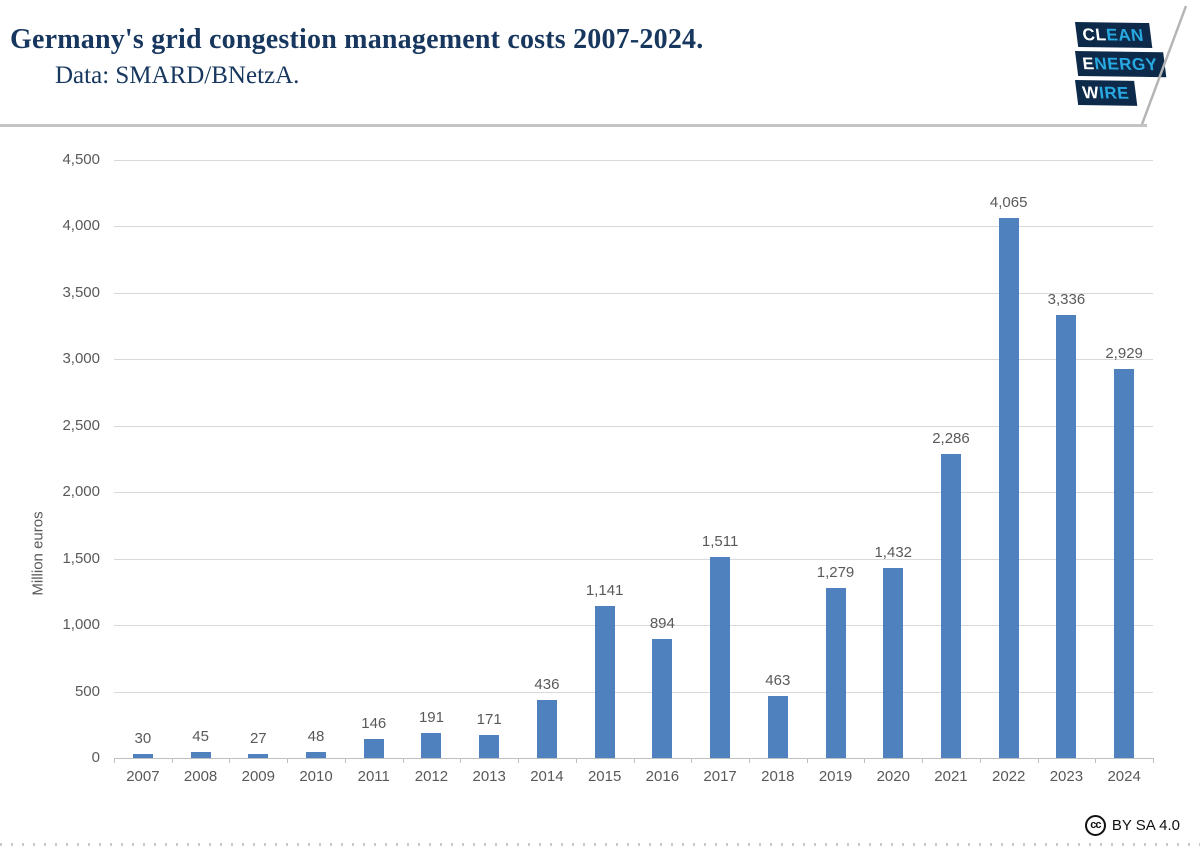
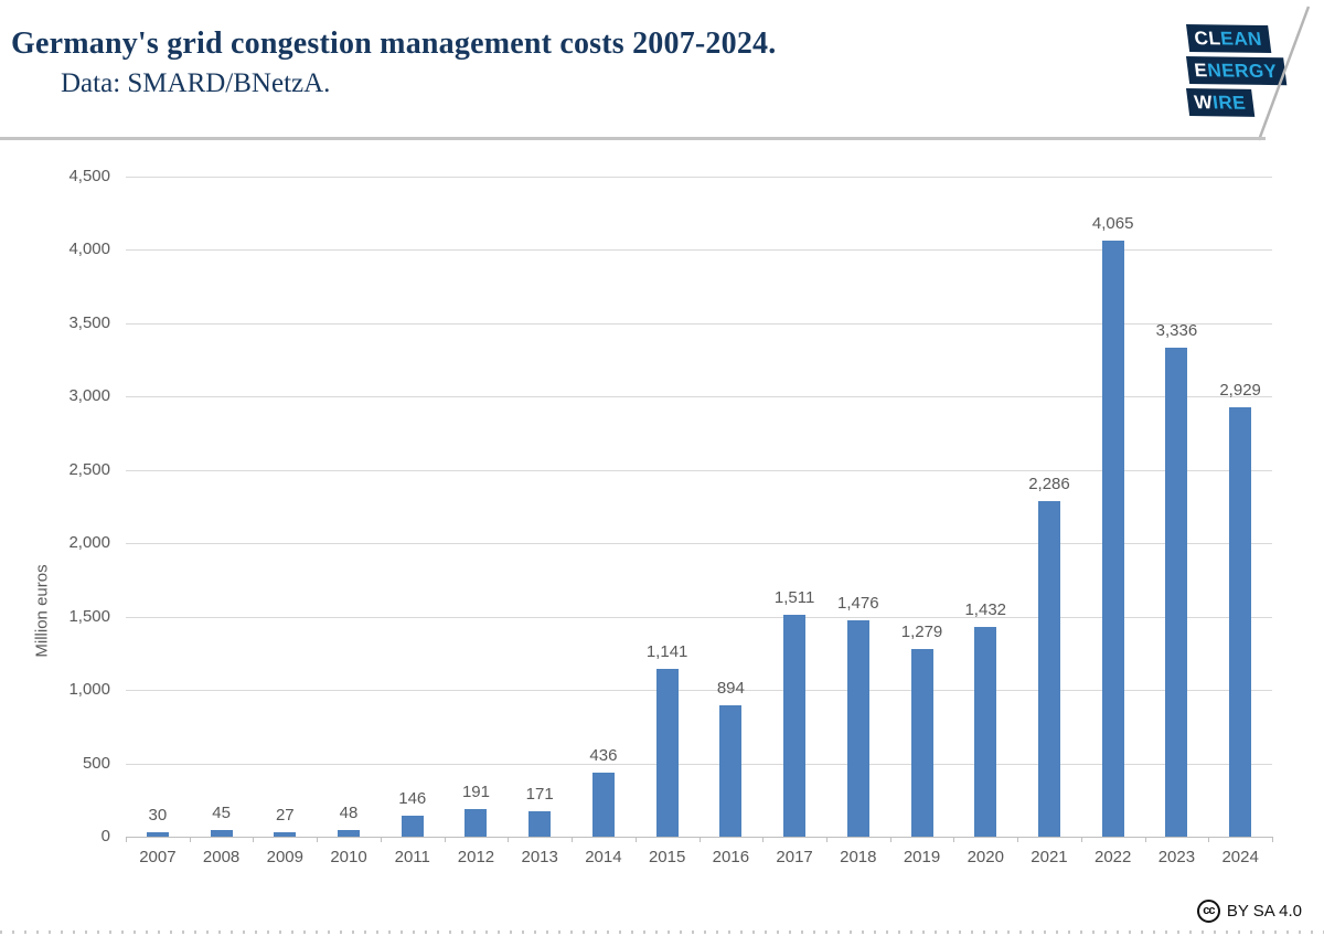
2018: 463 -> 1,476
